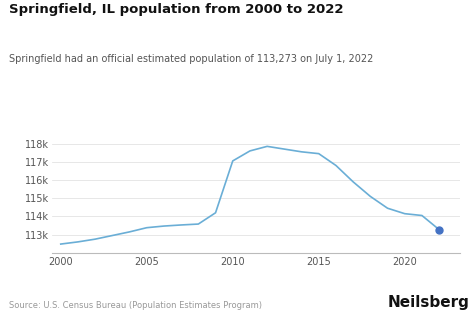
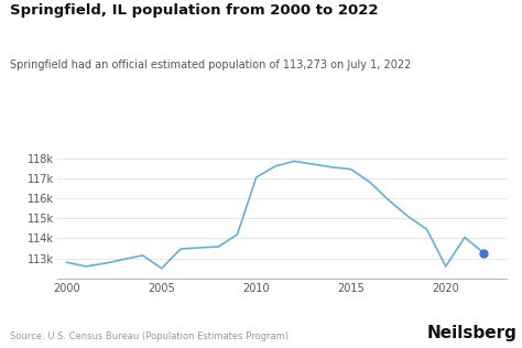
2000: 112.5k -> 112.8k
2005: 113.4k -> 112.5k
2020: 114.2k -> 112.6k
